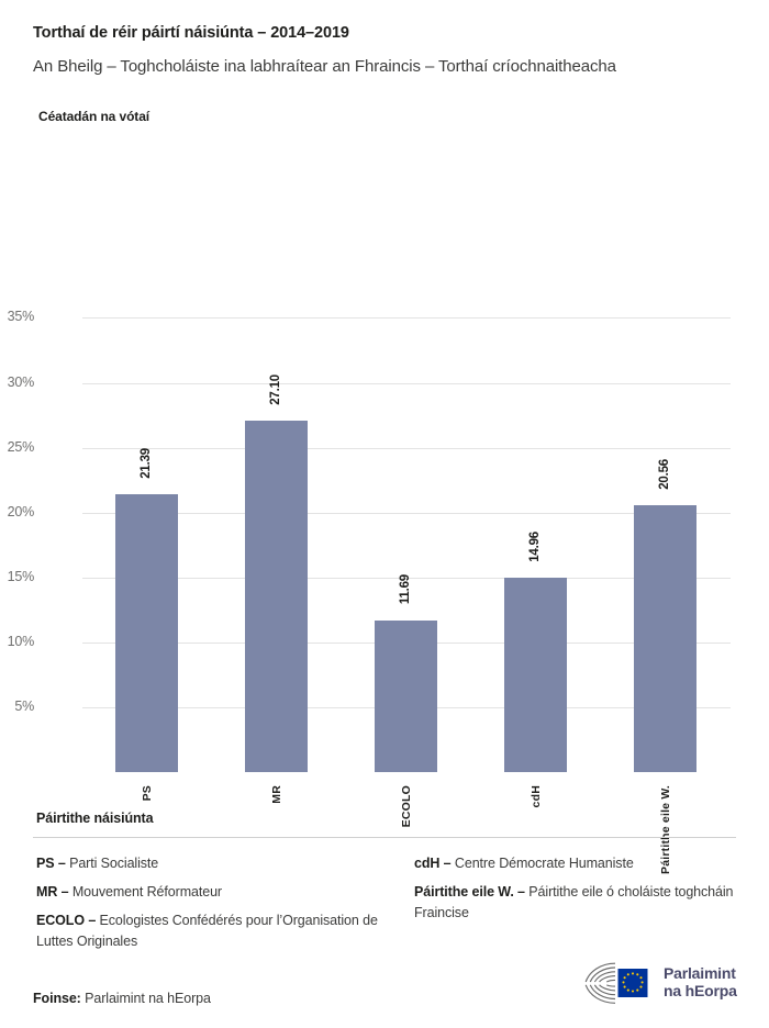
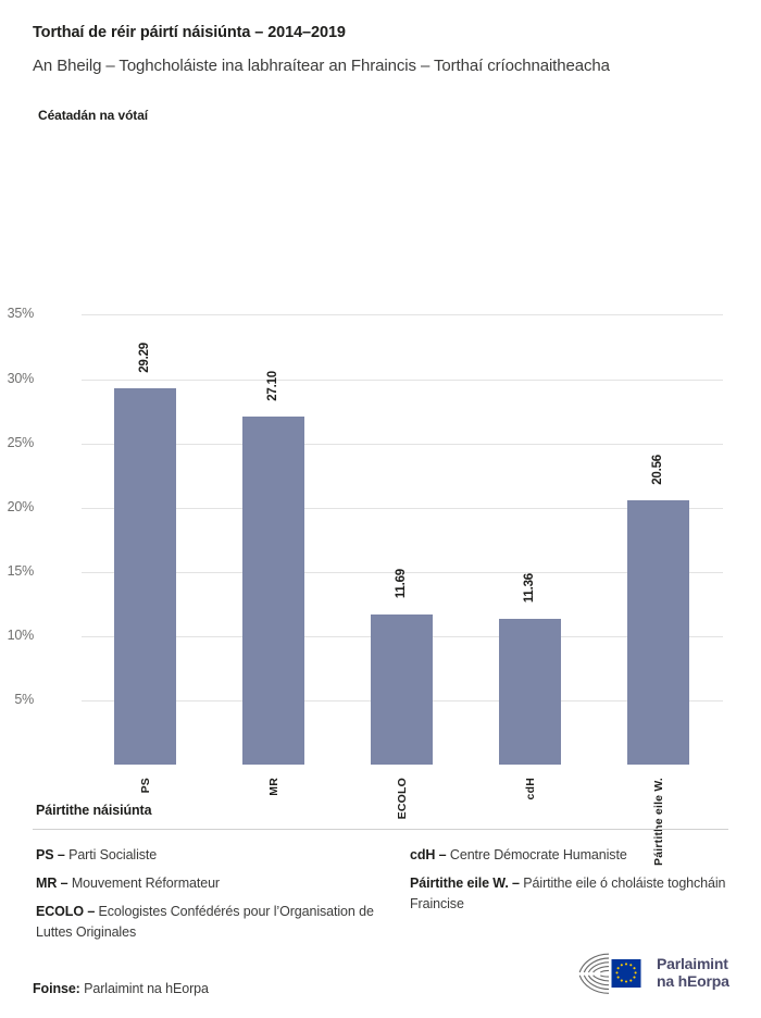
PS: 21.39 -> 29.29
cdH: 14.96 -> 11.36
